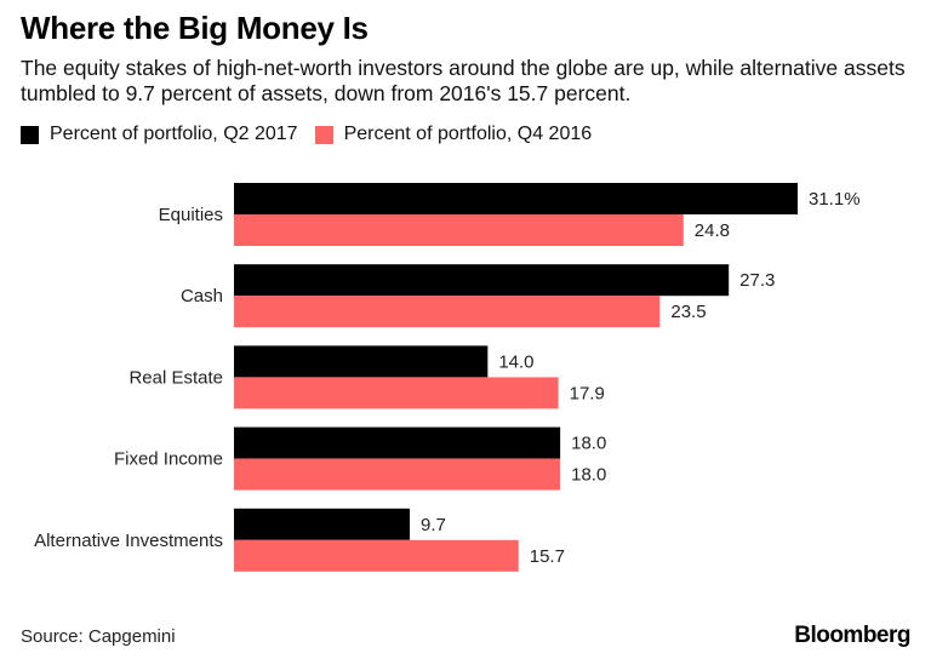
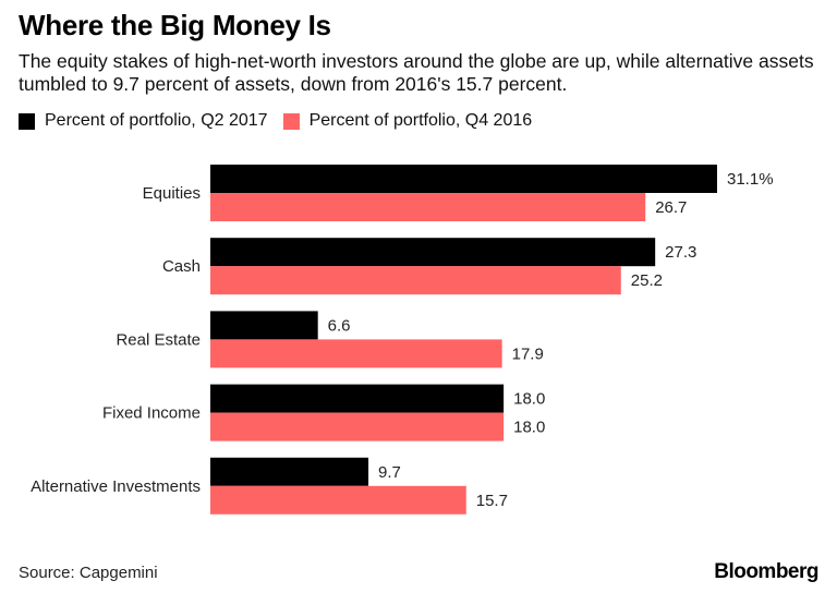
Percent of portfolio, Q4 2016/Equities: 24.8 -> 26.7
Percent of portfolio, Q4 2016/Cash: 23.5 -> 25.2
Percent of portfolio, Q2 2017/Real Estate: 14.0 -> 6.6
